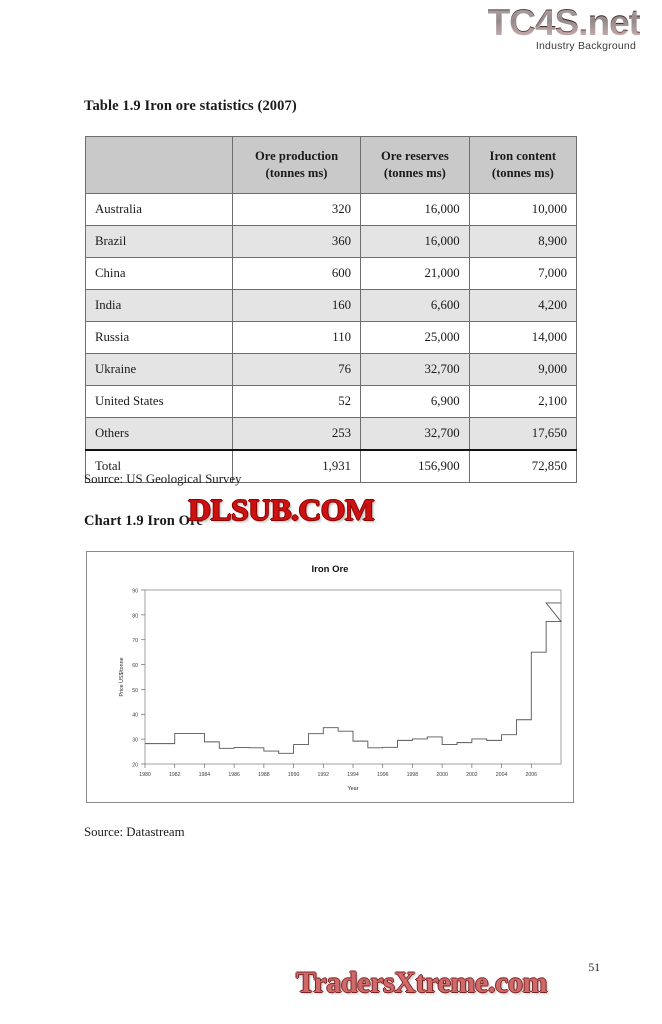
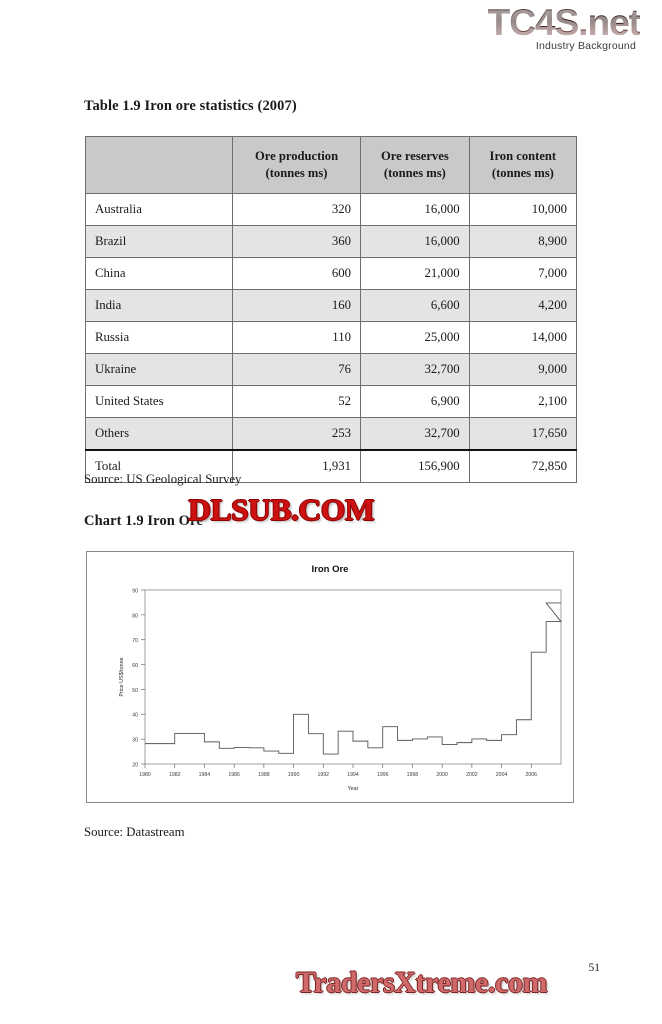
1990: 28 -> 40
1992: 35 -> 24
1996: 27 -> 35
